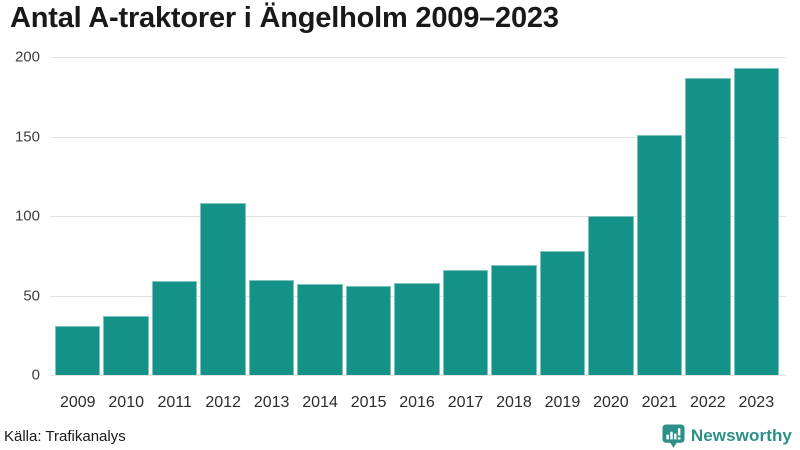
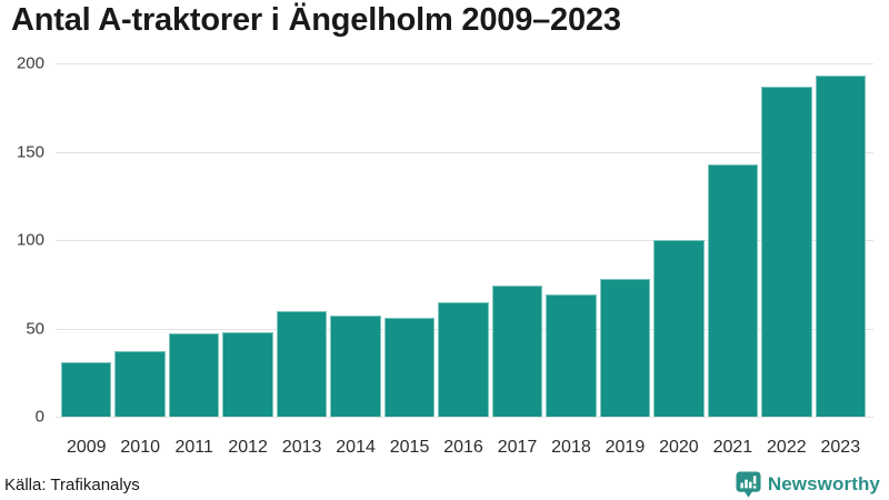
2011: 59 -> 47
2012: 108 -> 48
2016: 58 -> 65
2017: 66 -> 74
2021: 151 -> 143
